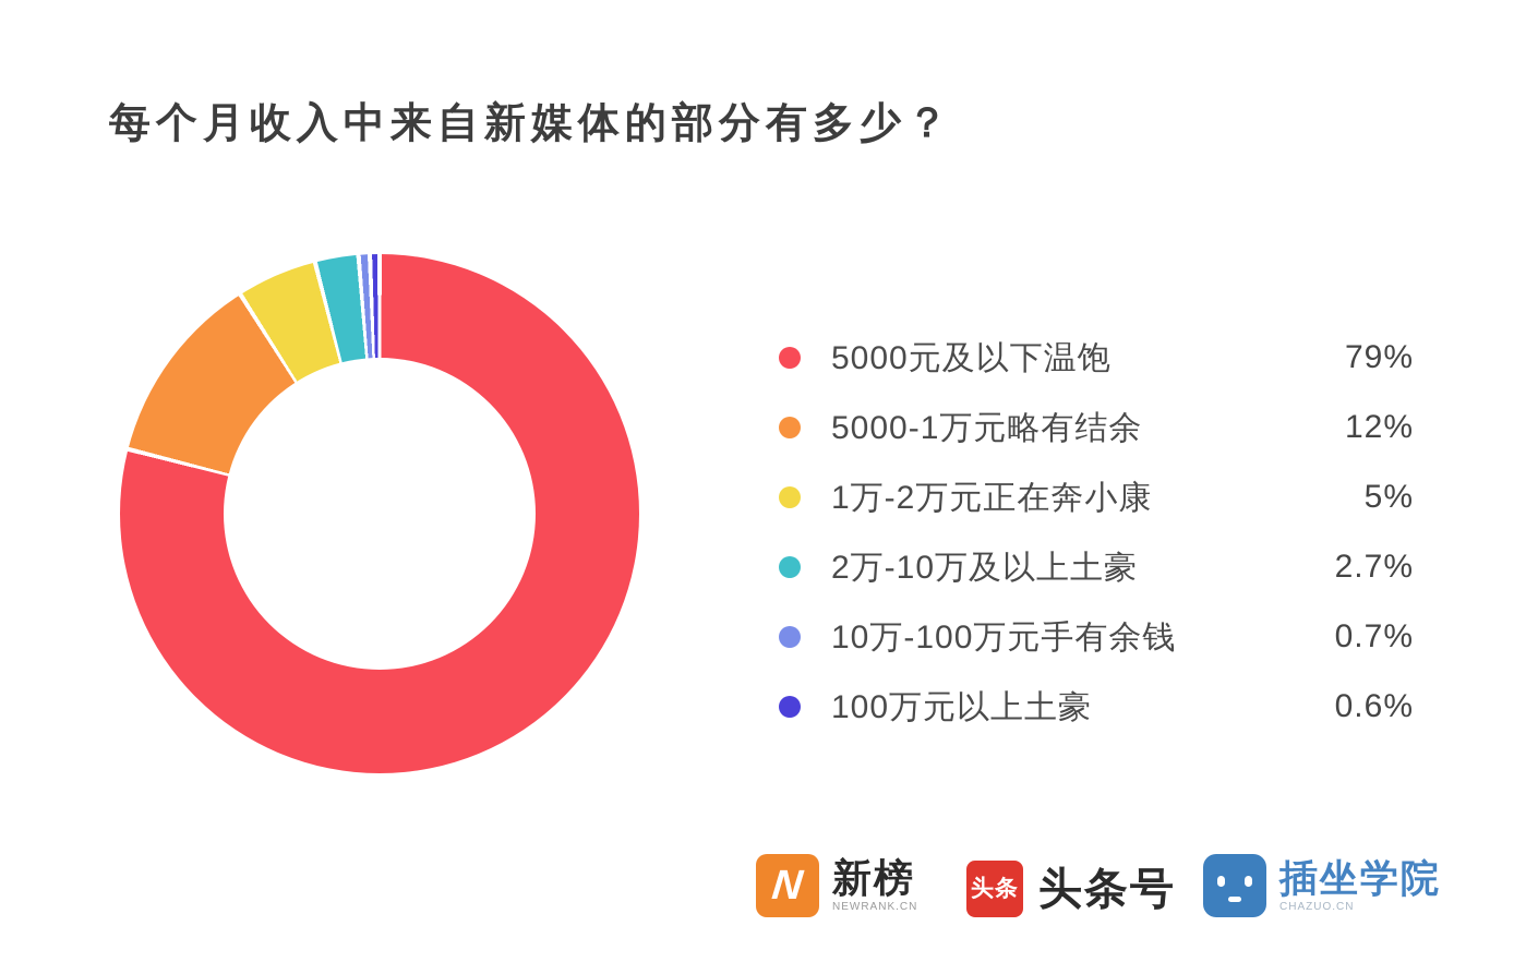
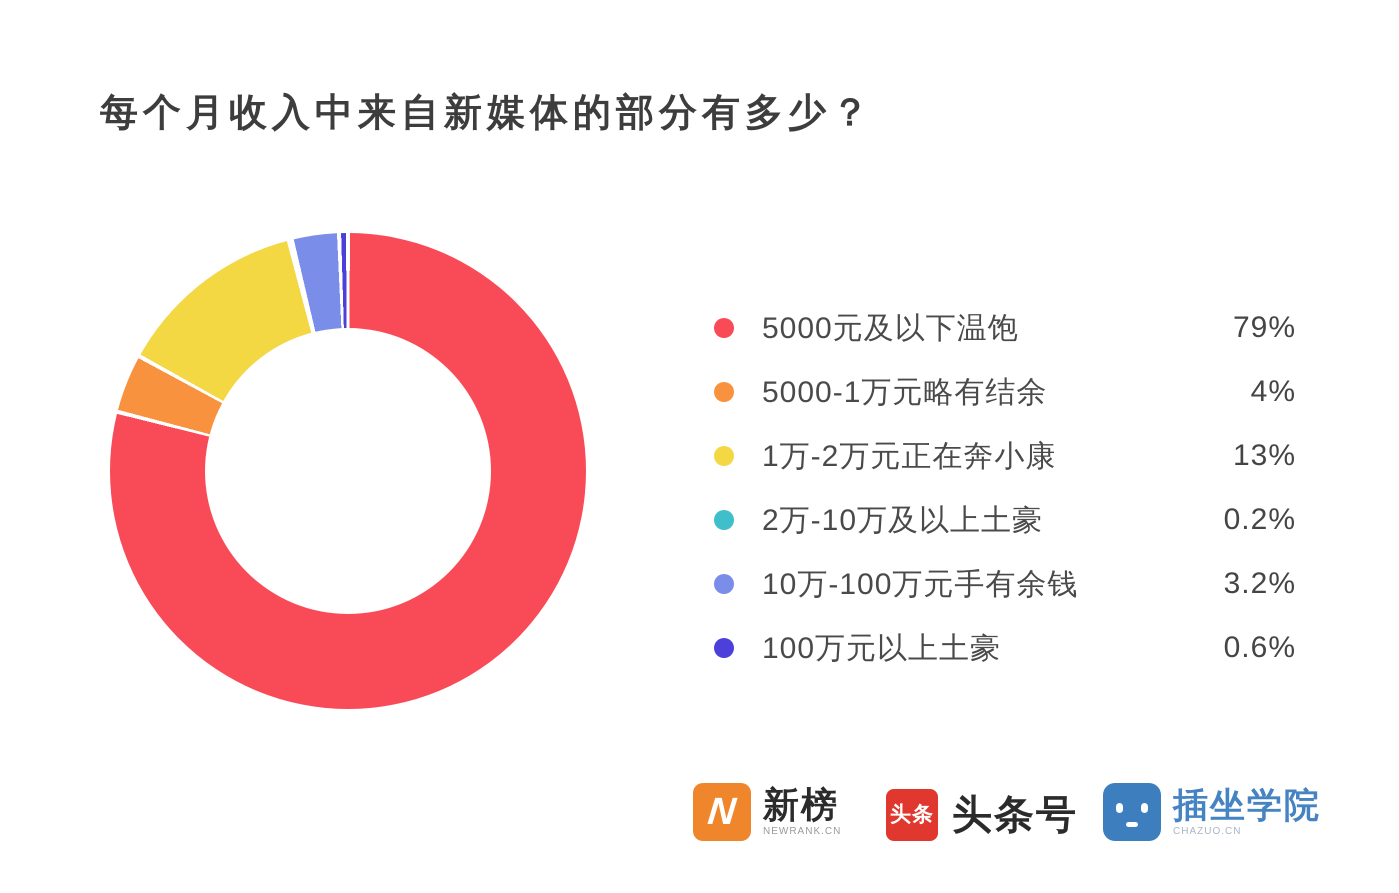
5000-1万元略有结余: 12% -> 4%
1万-2万元正在奔小康: 5% -> 13%
2万-10万及以上土豪: 2.7% -> 0.2%
10万-100万元手有余钱: 0.7% -> 3.2%
